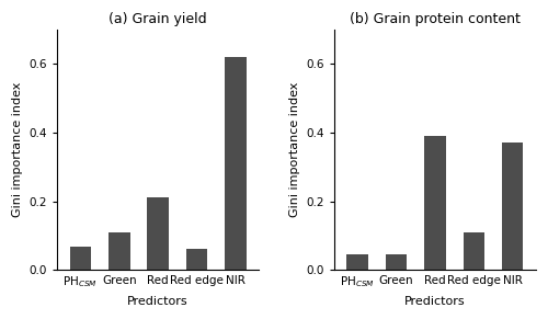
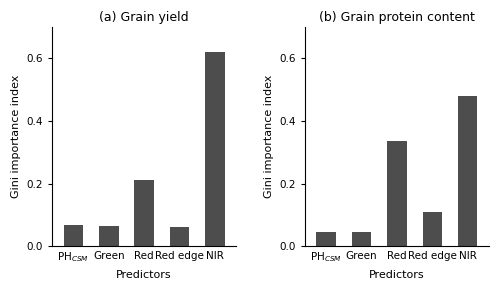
(a) Grain yield/Green: 0.110 -> 0.065
(b) Grain protein content/Red: 0.390 -> 0.335
(b) Grain protein content/NIR: 0.370 -> 0.480
